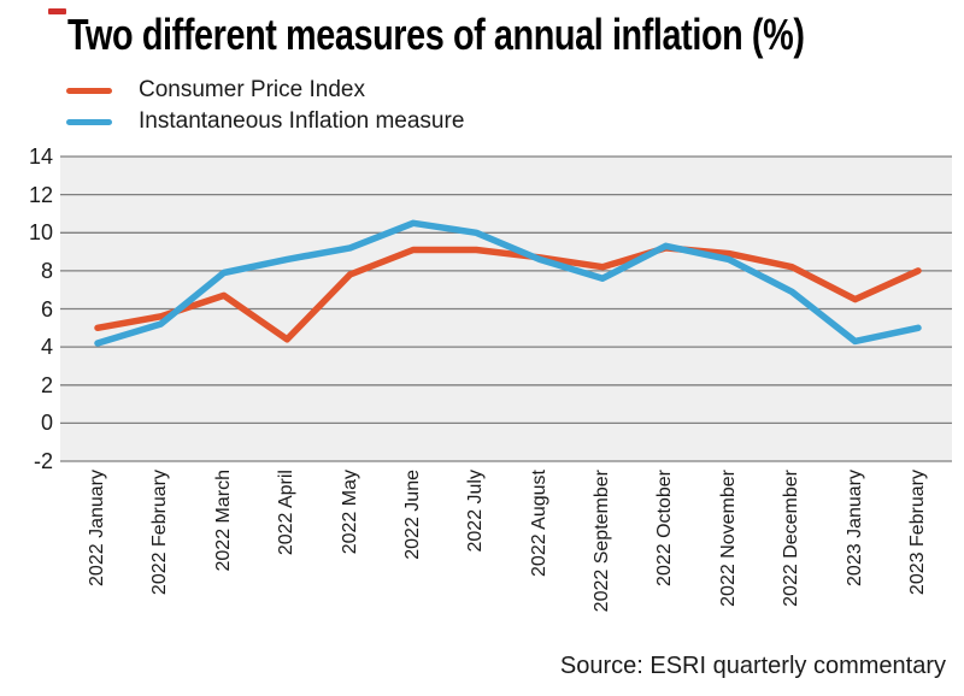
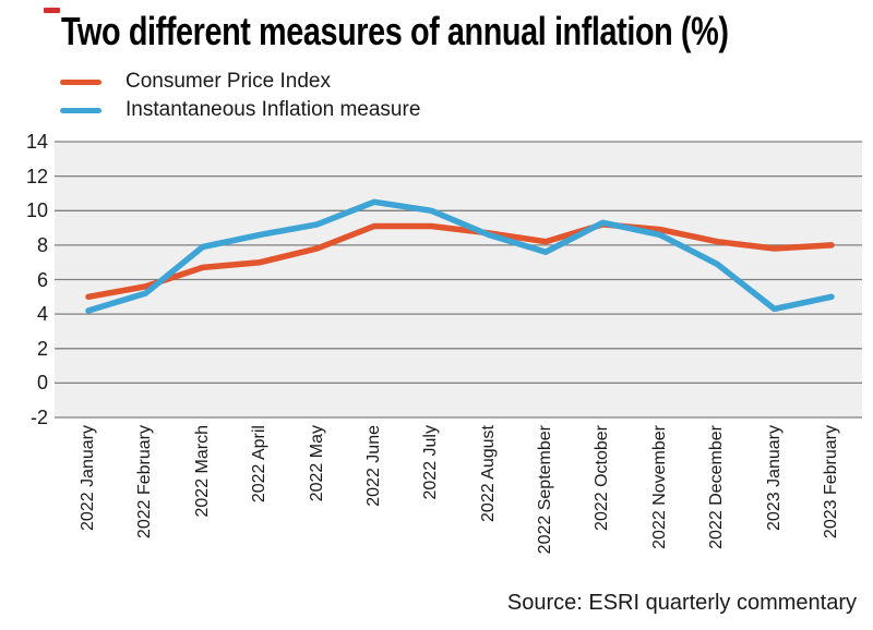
Consumer Price Index/2022 April: 4.4 -> 7.0
Consumer Price Index/2023 January: 6.5 -> 7.8
